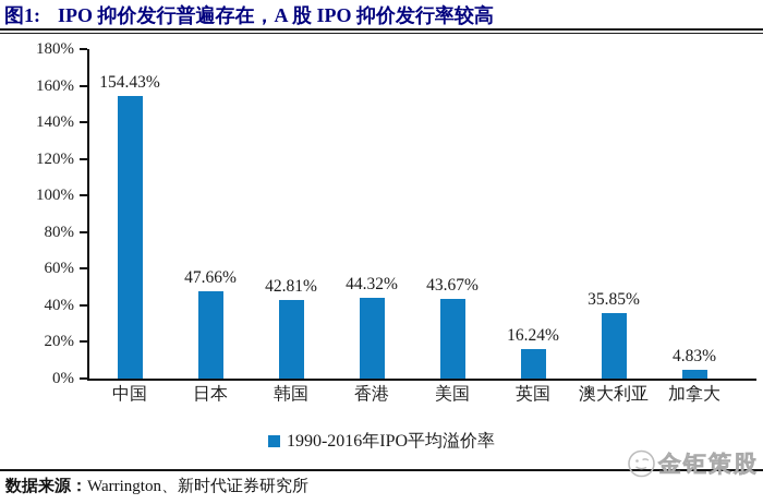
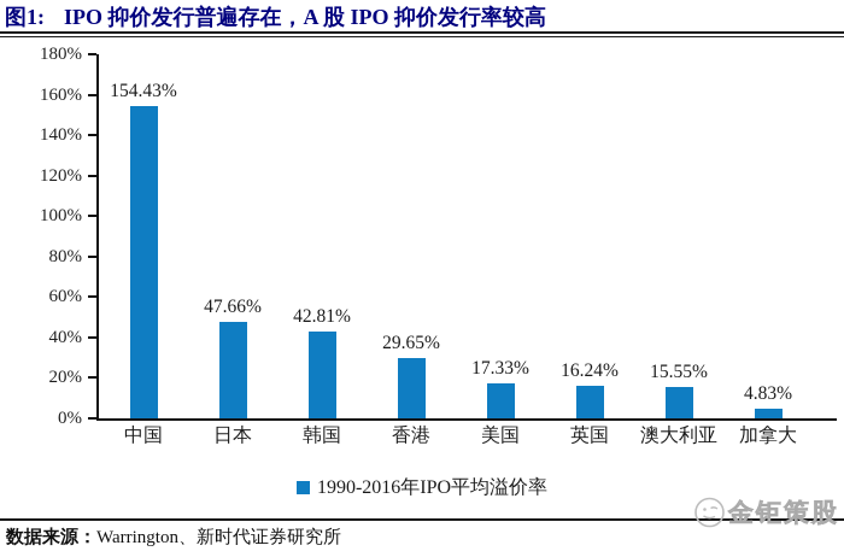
香港: 44.32% -> 29.65%
美国: 43.67% -> 17.33%
澳大利亚: 35.85% -> 15.55%
